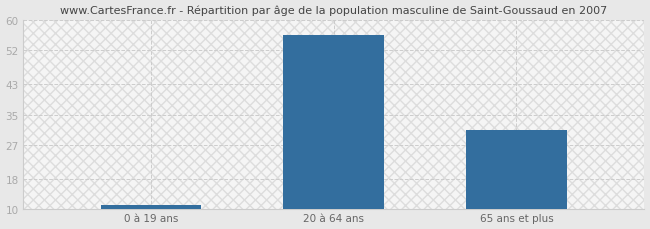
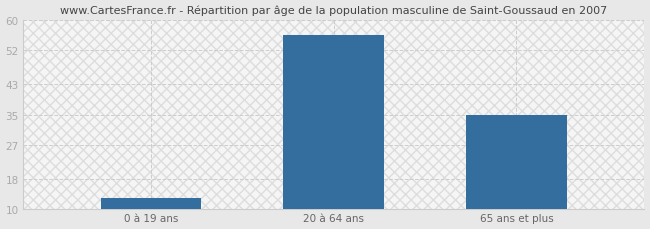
0 à 19 ans: 11 -> 13
65 ans et plus: 31 -> 35
